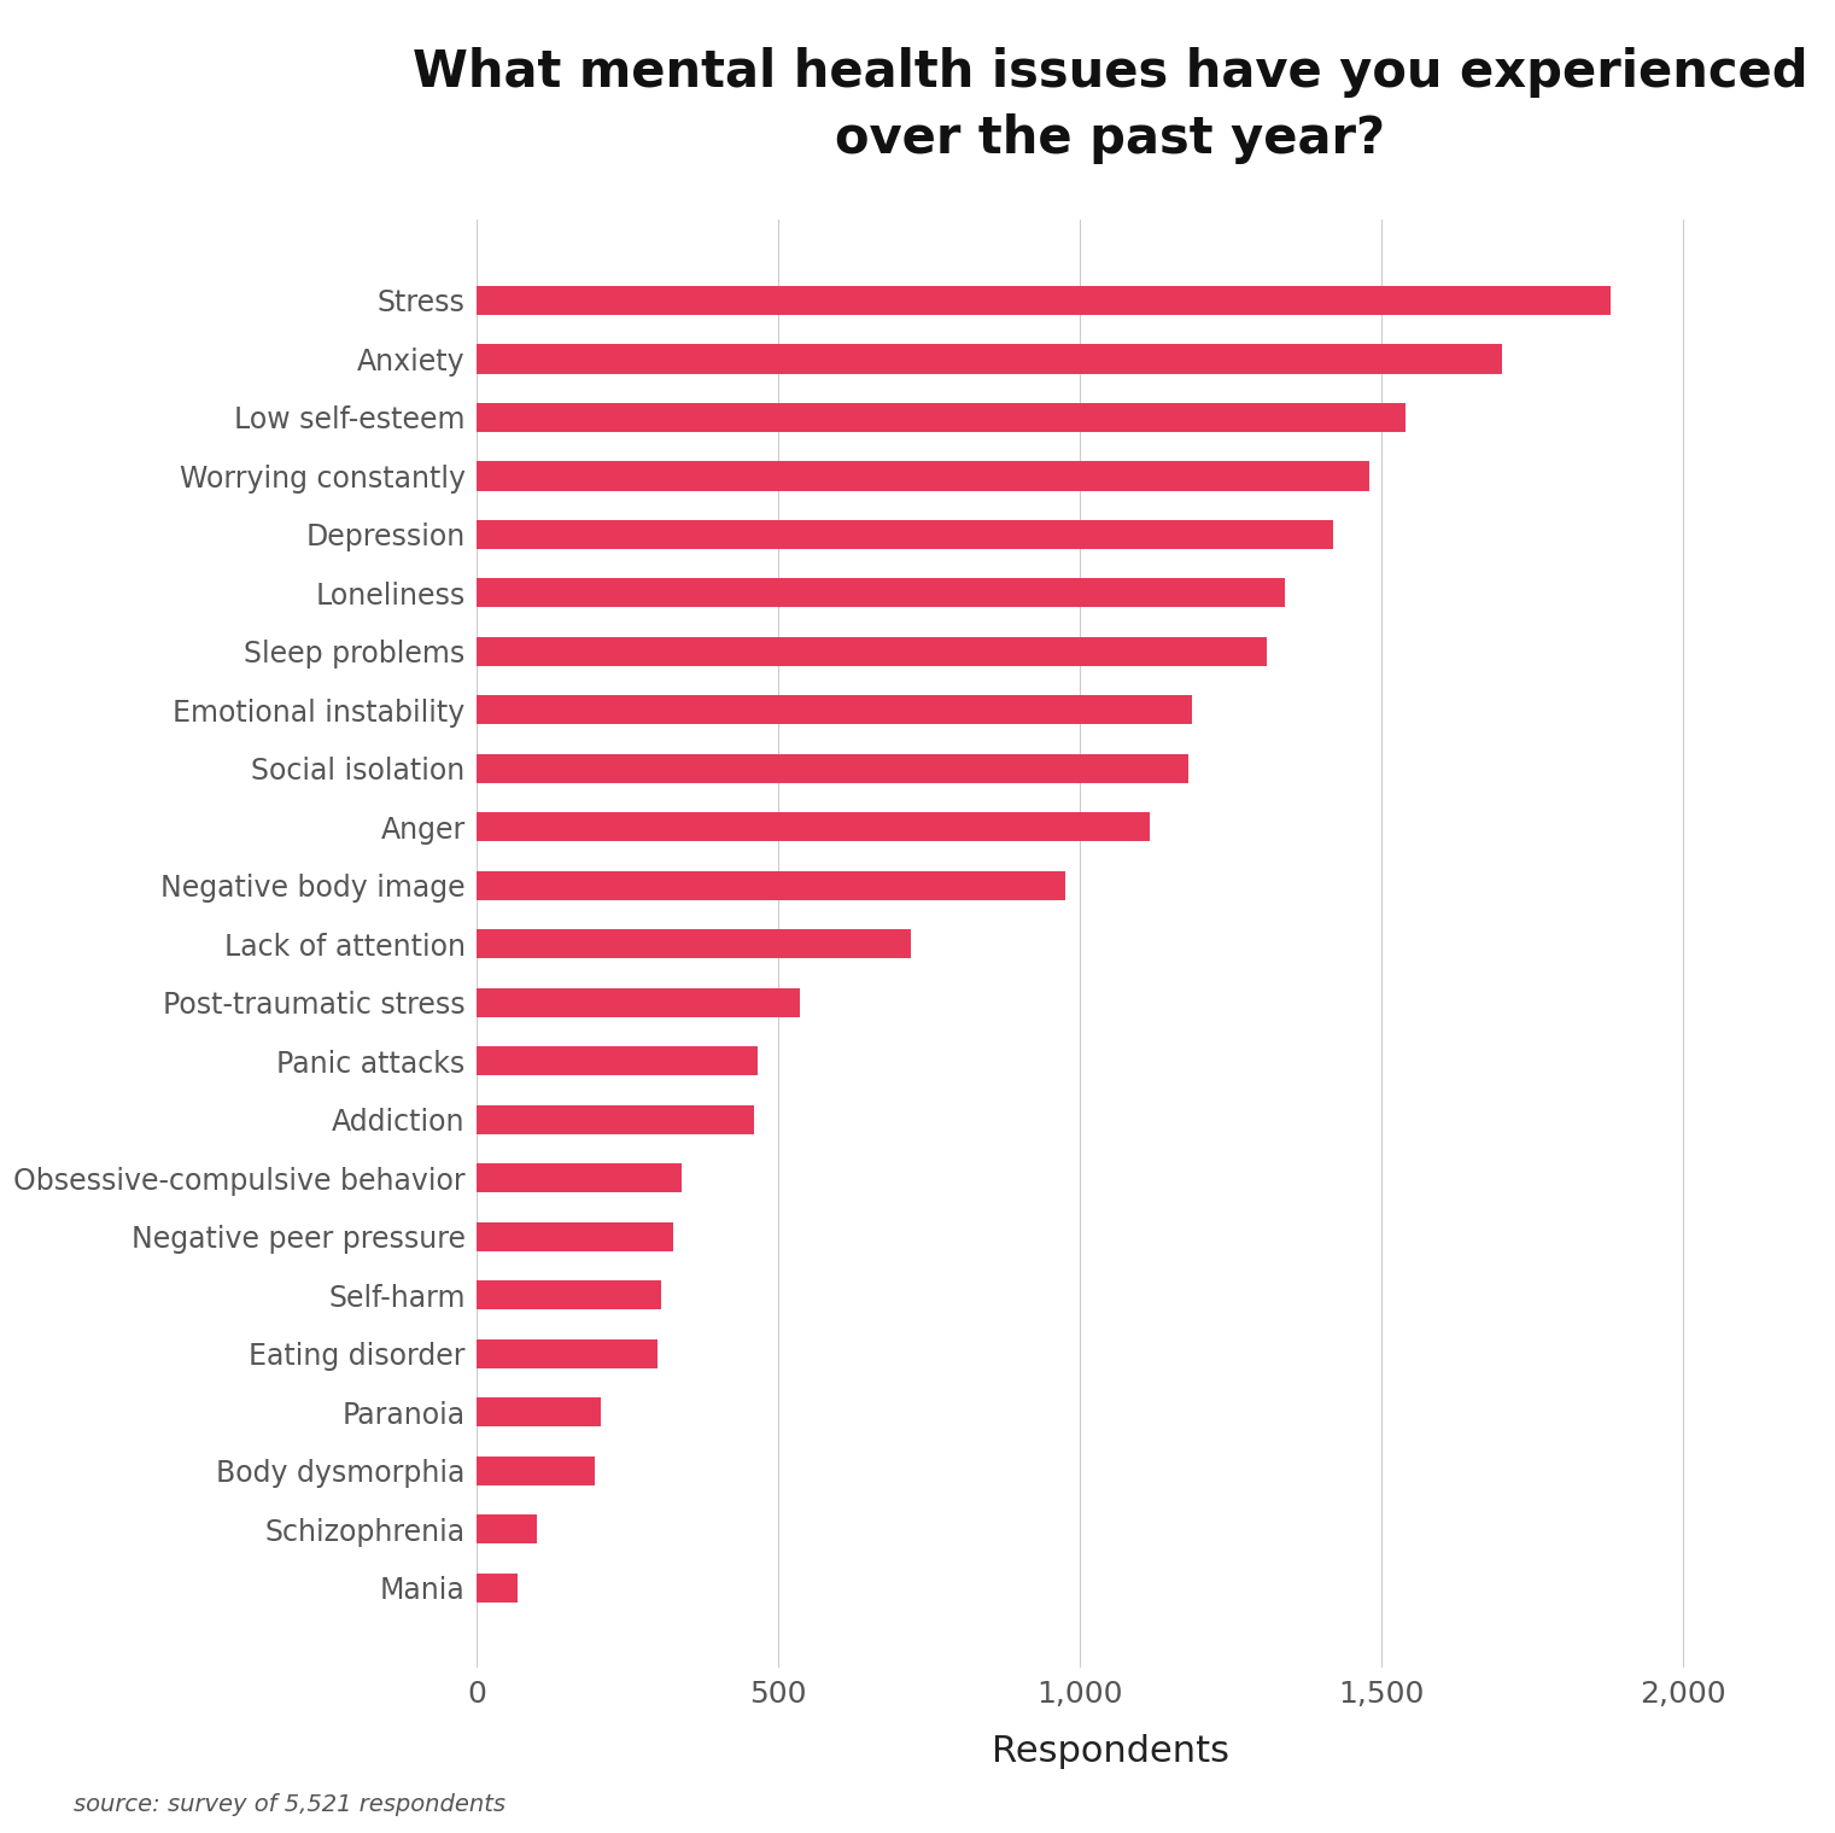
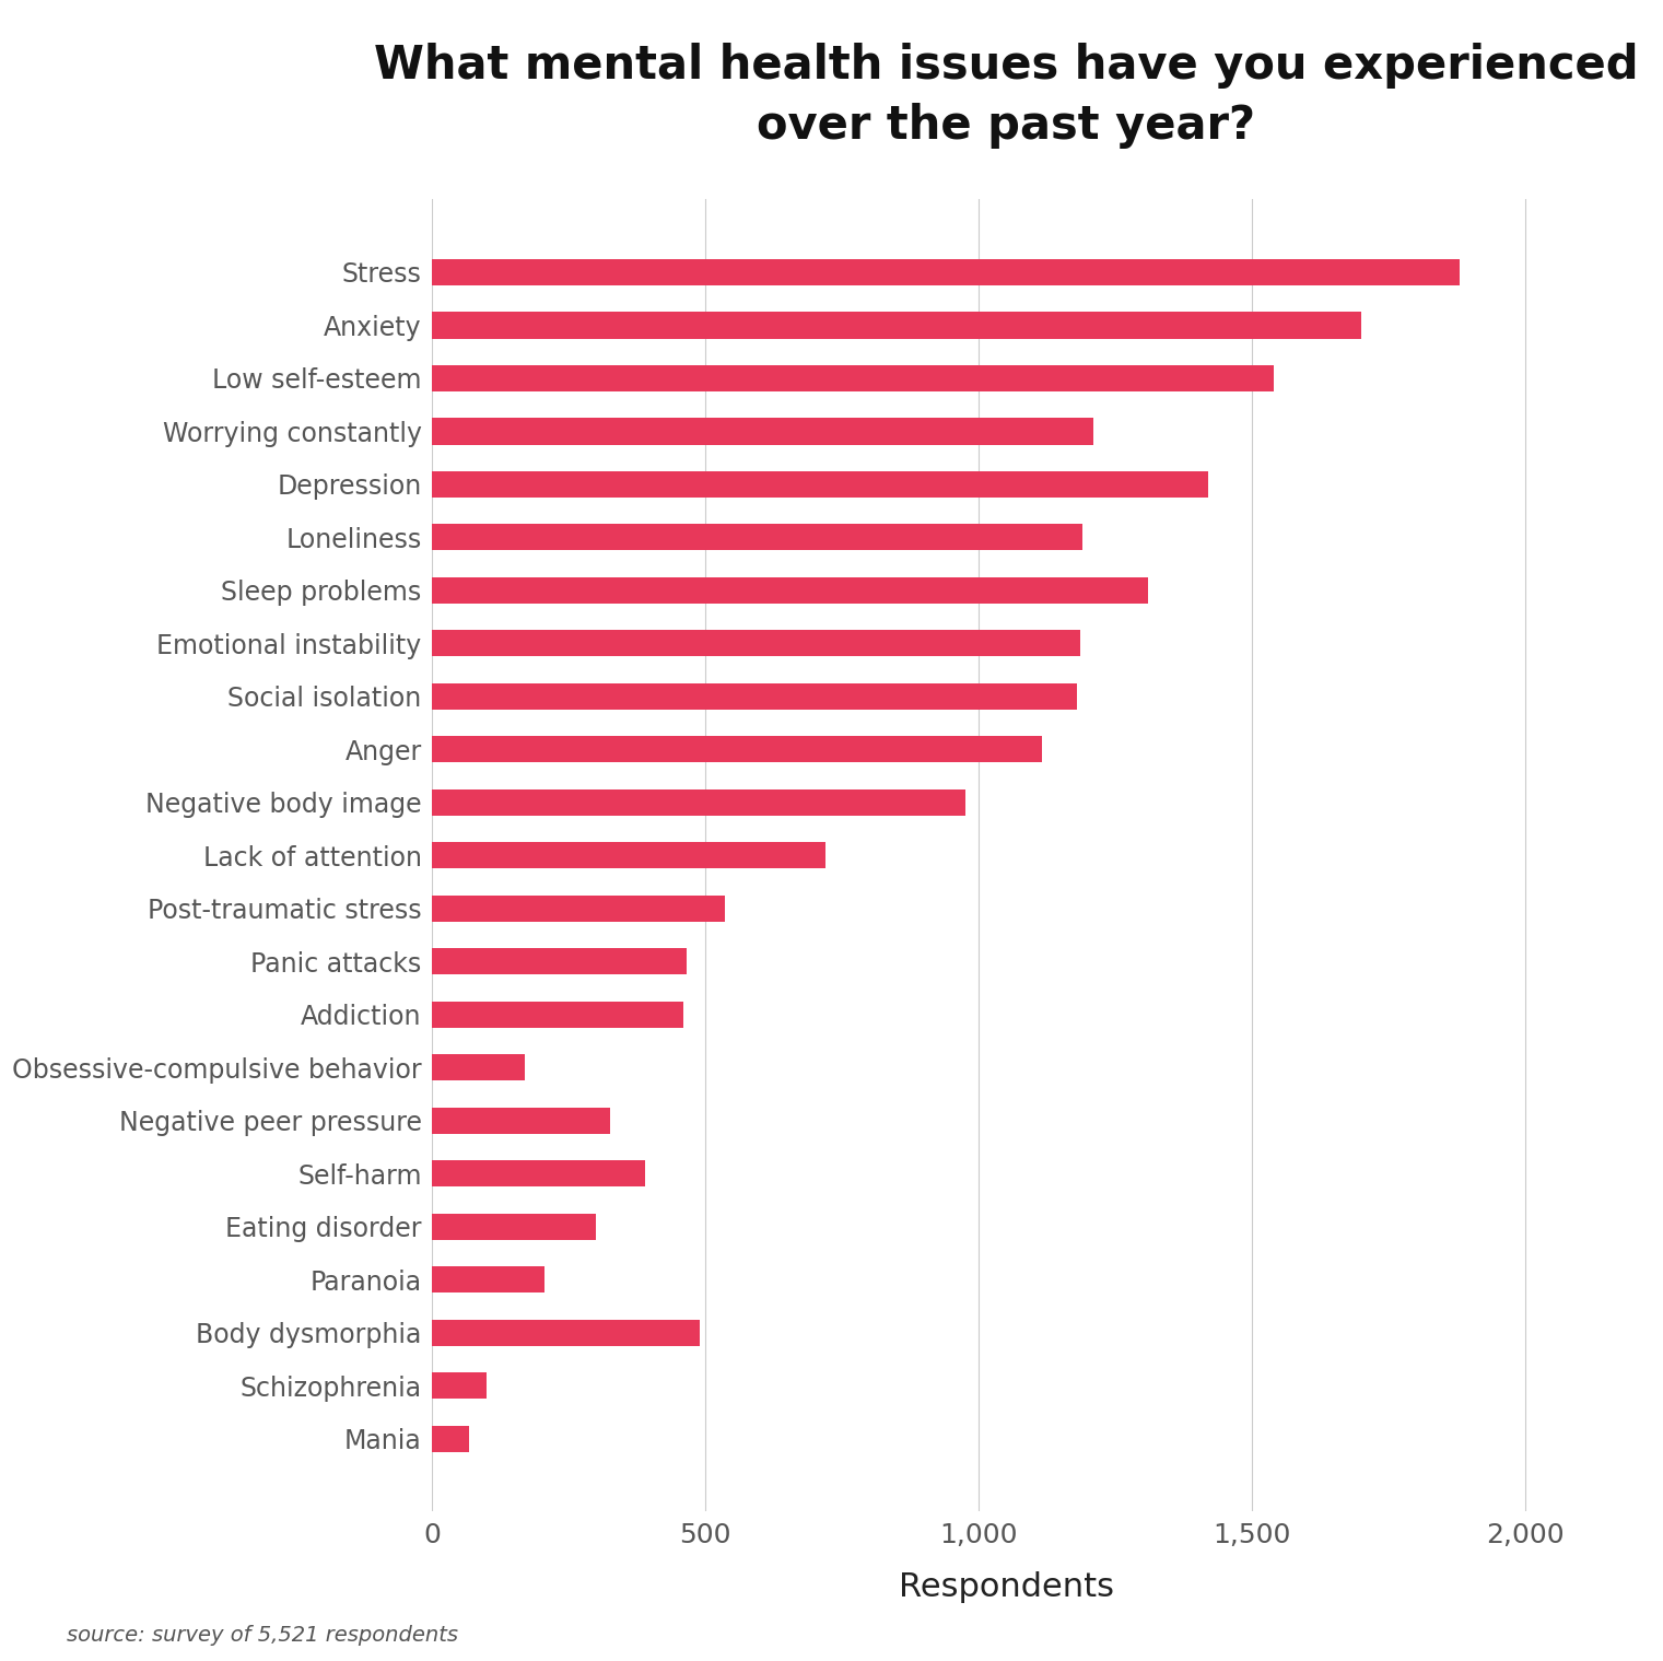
Worrying constantly: 1,480 -> 1,210
Loneliness: 1,340 -> 1,190
Obsessive-compulsive behavior: 340 -> 170
Self-harm: 305 -> 390
Body dysmorphia: 195 -> 490
